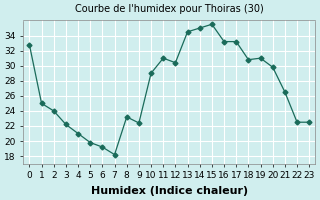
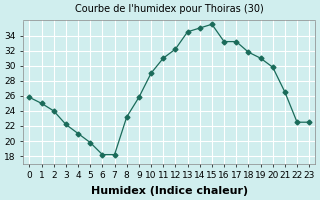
0: 32.8 -> 25.8
6: 19.2 -> 18.2
9: 22.4 -> 25.8
12: 30.4 -> 32.2
18: 30.8 -> 31.8
